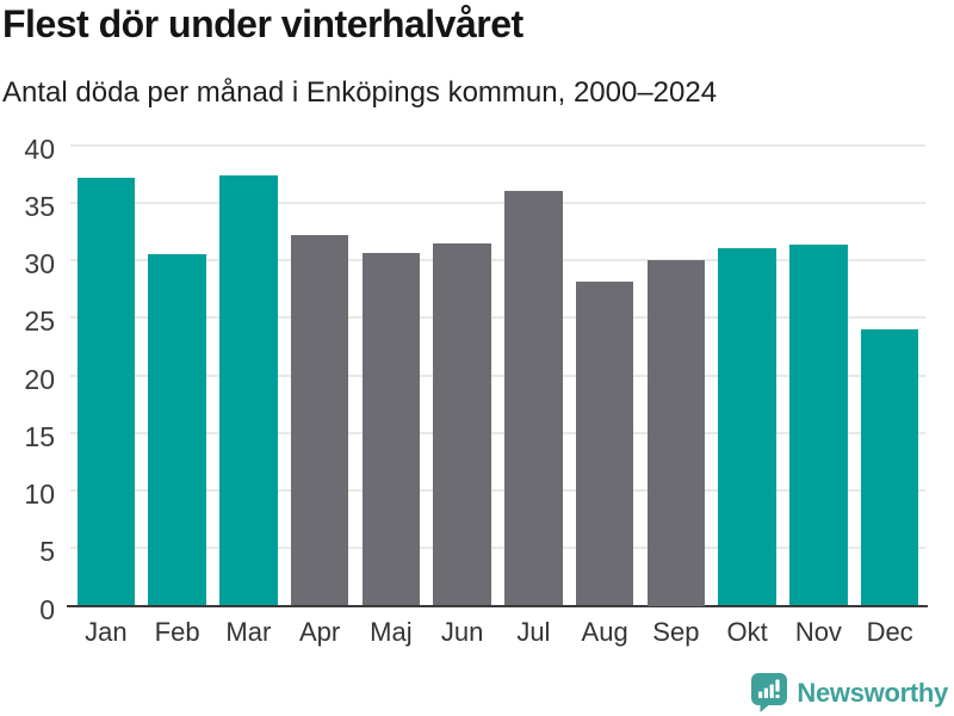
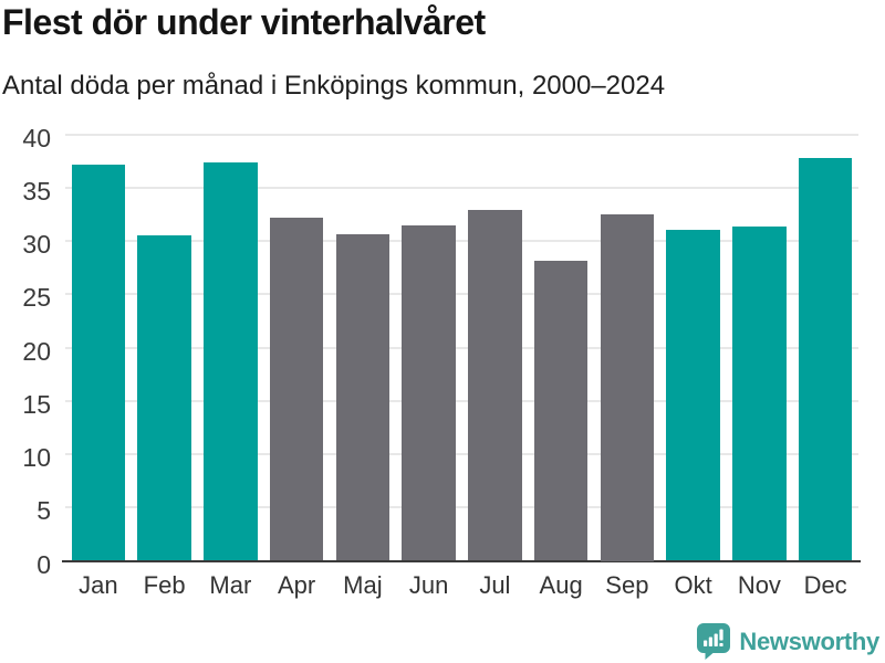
Jul: 36 -> 33
Sep: 30 -> 32
Dec: 24 -> 38
